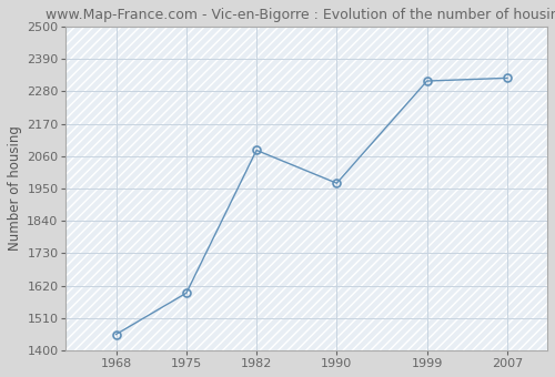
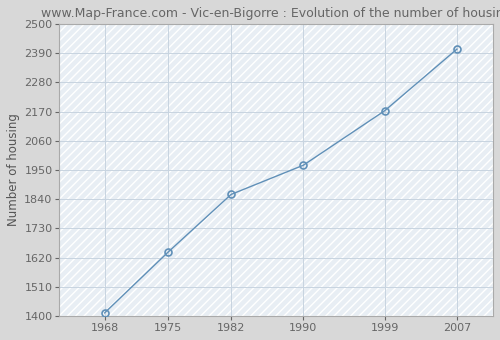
1968: 1455 -> 1412
1975: 1595 -> 1640
1982: 2080 -> 1858
1999: 2315 -> 2173
2007: 2325 -> 2405
